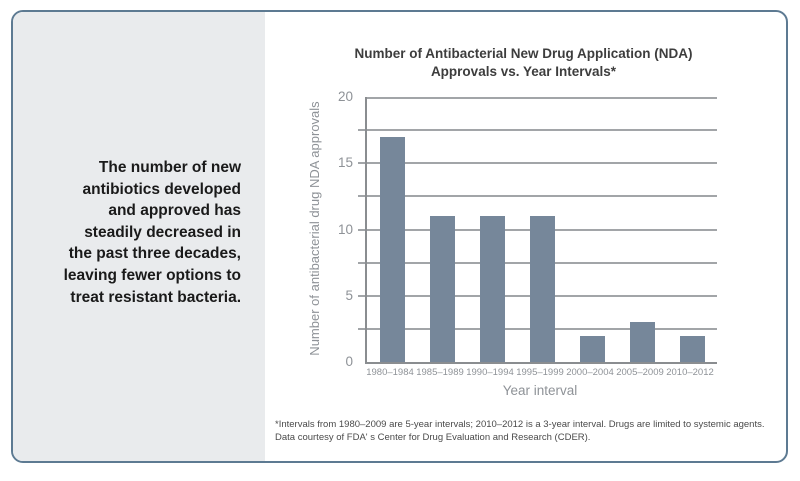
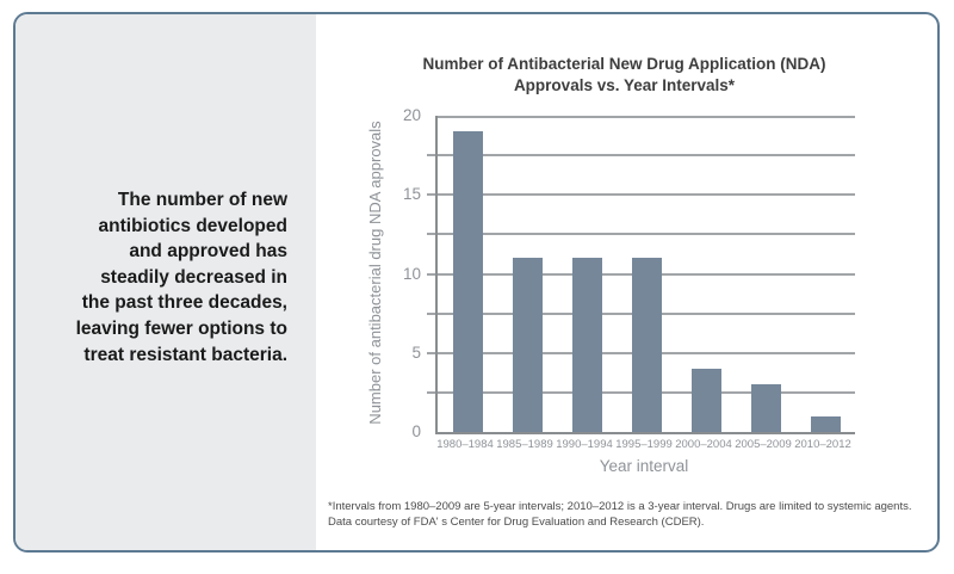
1980–1984: 17 -> 19
2000–2004: 2 -> 4
2010–2012: 2 -> 1
